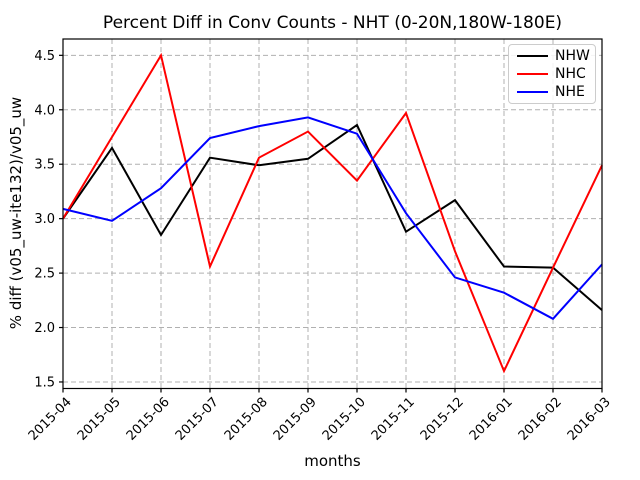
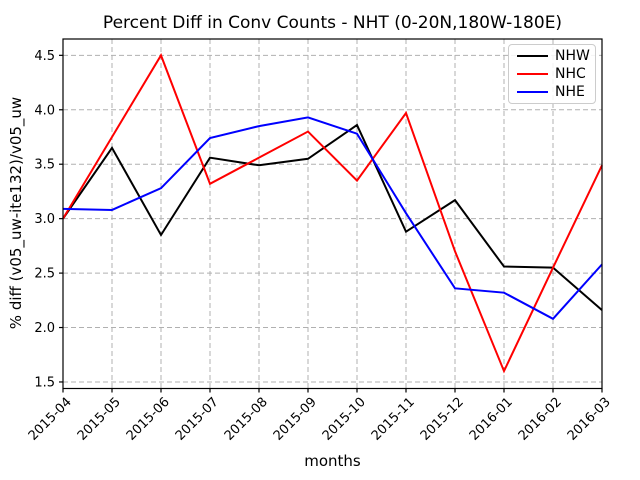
NHE/2015-05: 2.98 -> 3.08
NHC/2015-07: 2.56 -> 3.32
NHE/2015-12: 2.46 -> 2.36
